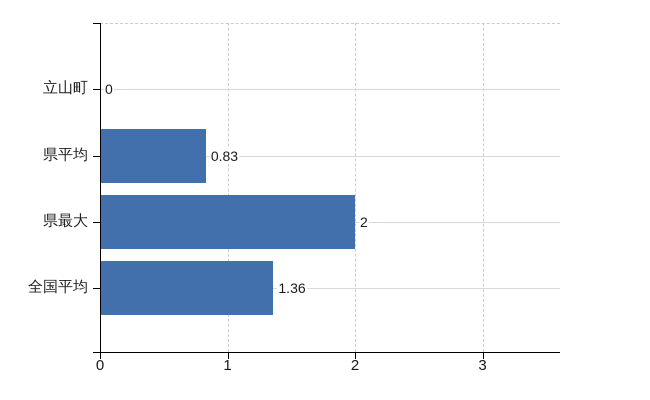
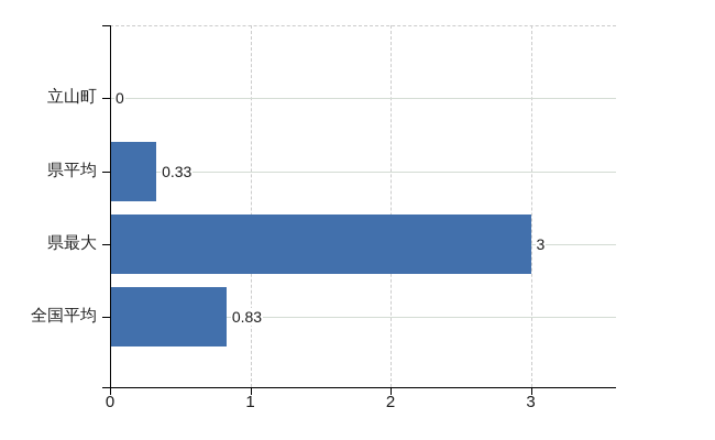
県平均: 0.83 -> 0.33
県最大: 2 -> 3
全国平均: 1.36 -> 0.83
